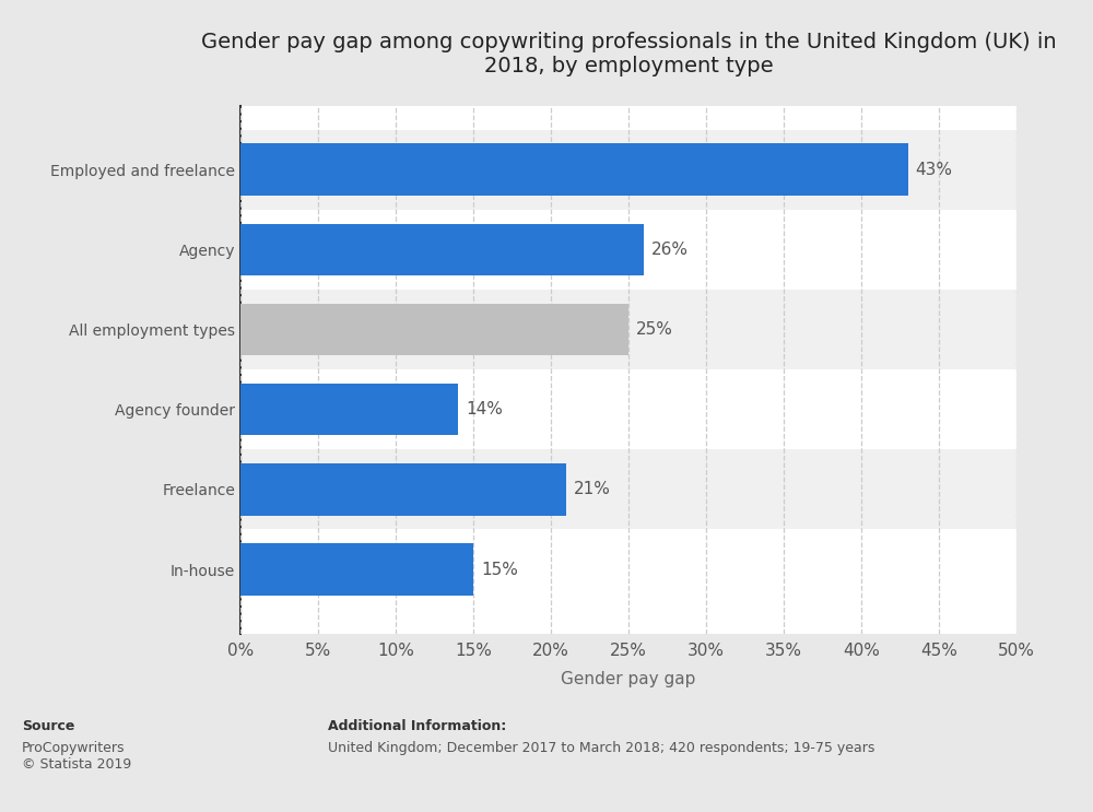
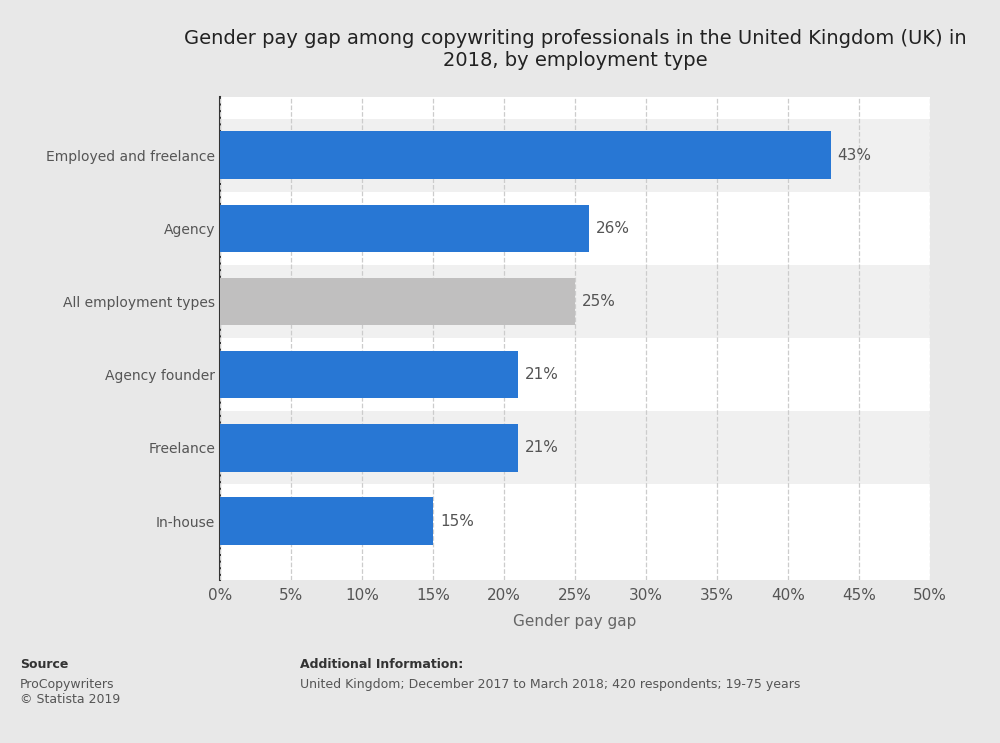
Agency founder: 14% -> 21%
